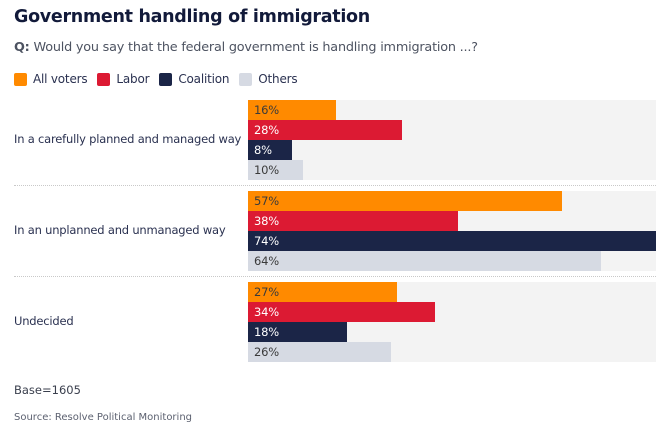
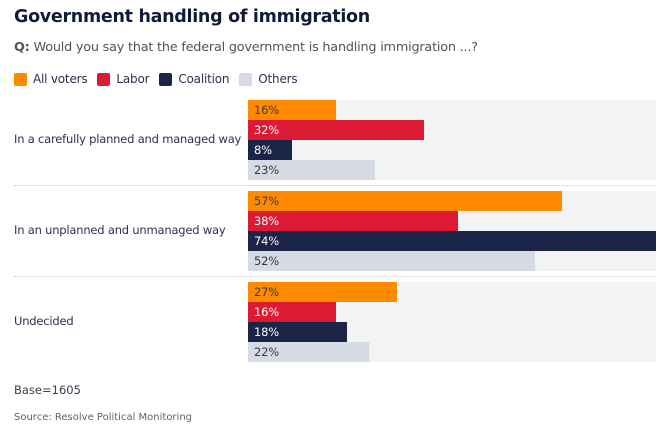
Labor/In a carefully planned and managed way: 28% -> 32%
Others/In a carefully planned and managed way: 10% -> 23%
Others/In an unplanned and unmanaged way: 64% -> 52%
Labor/Undecided: 34% -> 16%
Others/Undecided: 26% -> 22%
